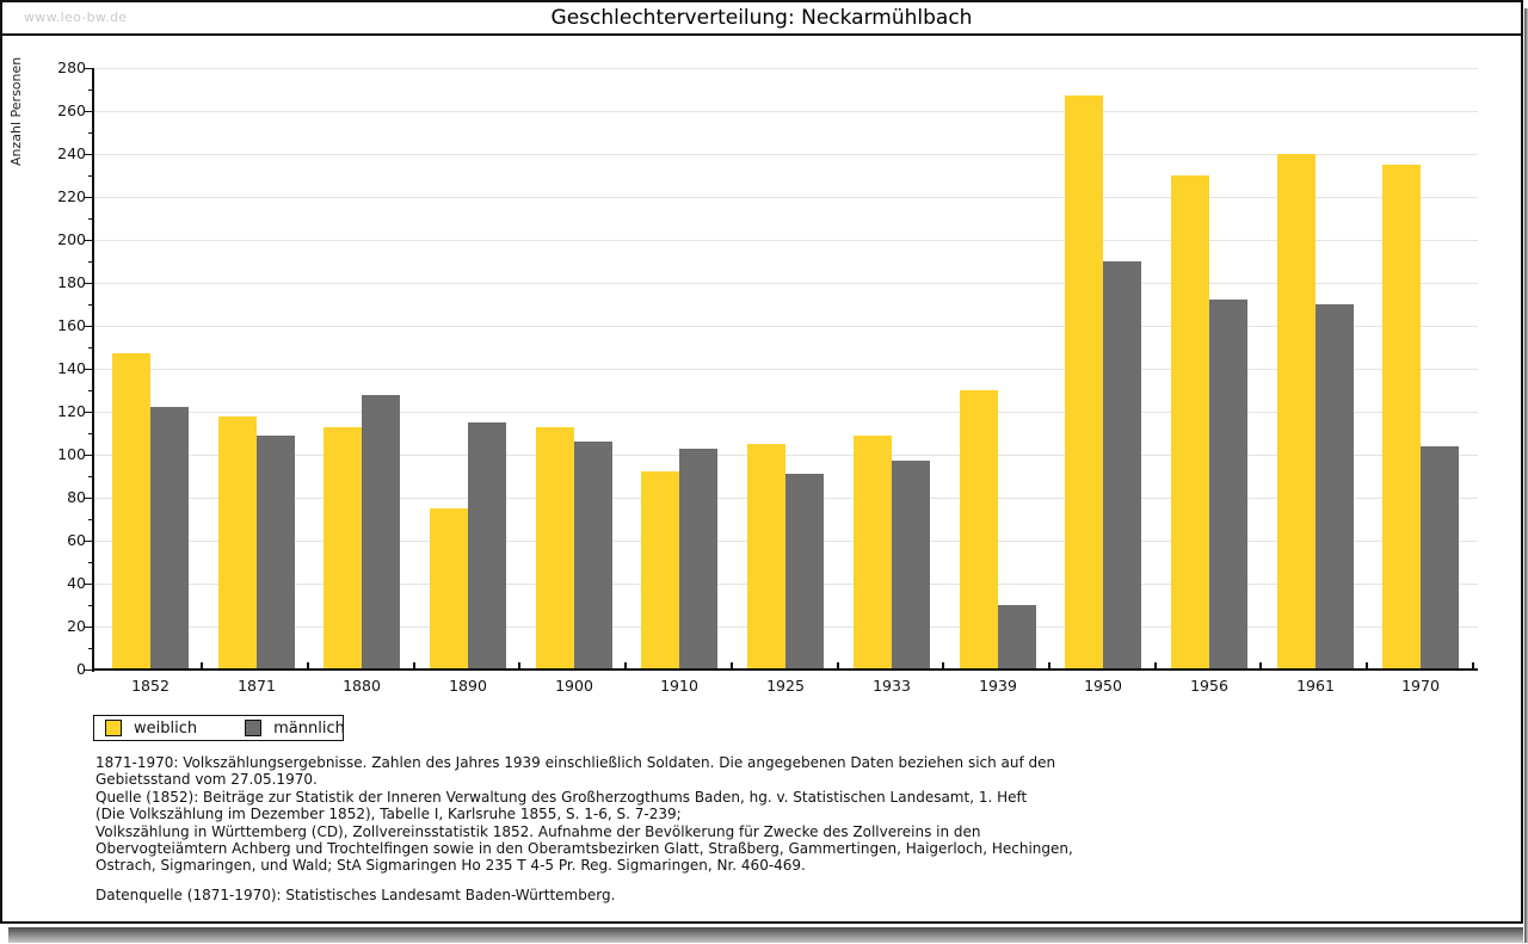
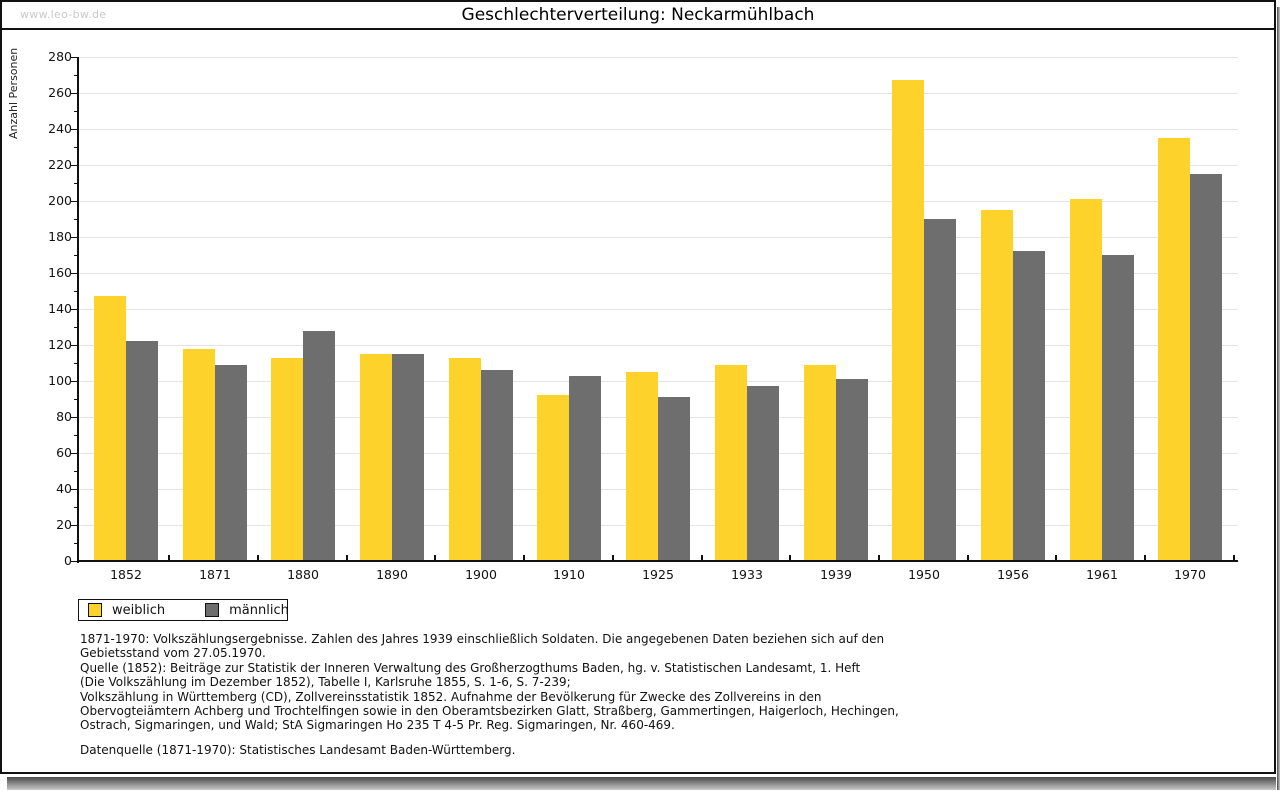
weiblich/1890: 75 -> 115
weiblich/1939: 130 -> 109
männlich/1939: 30 -> 101
weiblich/1956: 230 -> 195
weiblich/1961: 240 -> 201
männlich/1970: 104 -> 215
